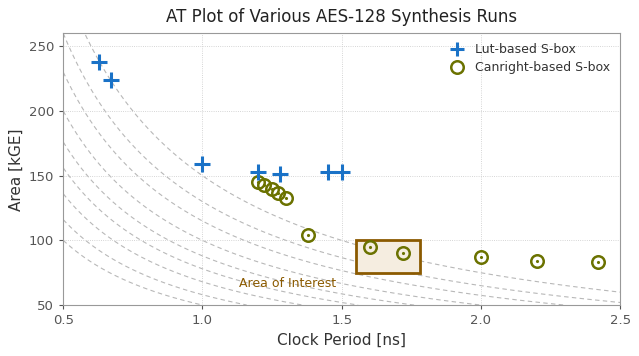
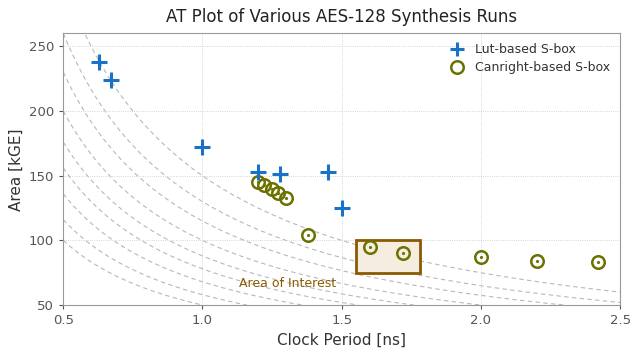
Lut-based S-box/1.0: 159 -> 172
Lut-based S-box/1.5: 153 -> 125
